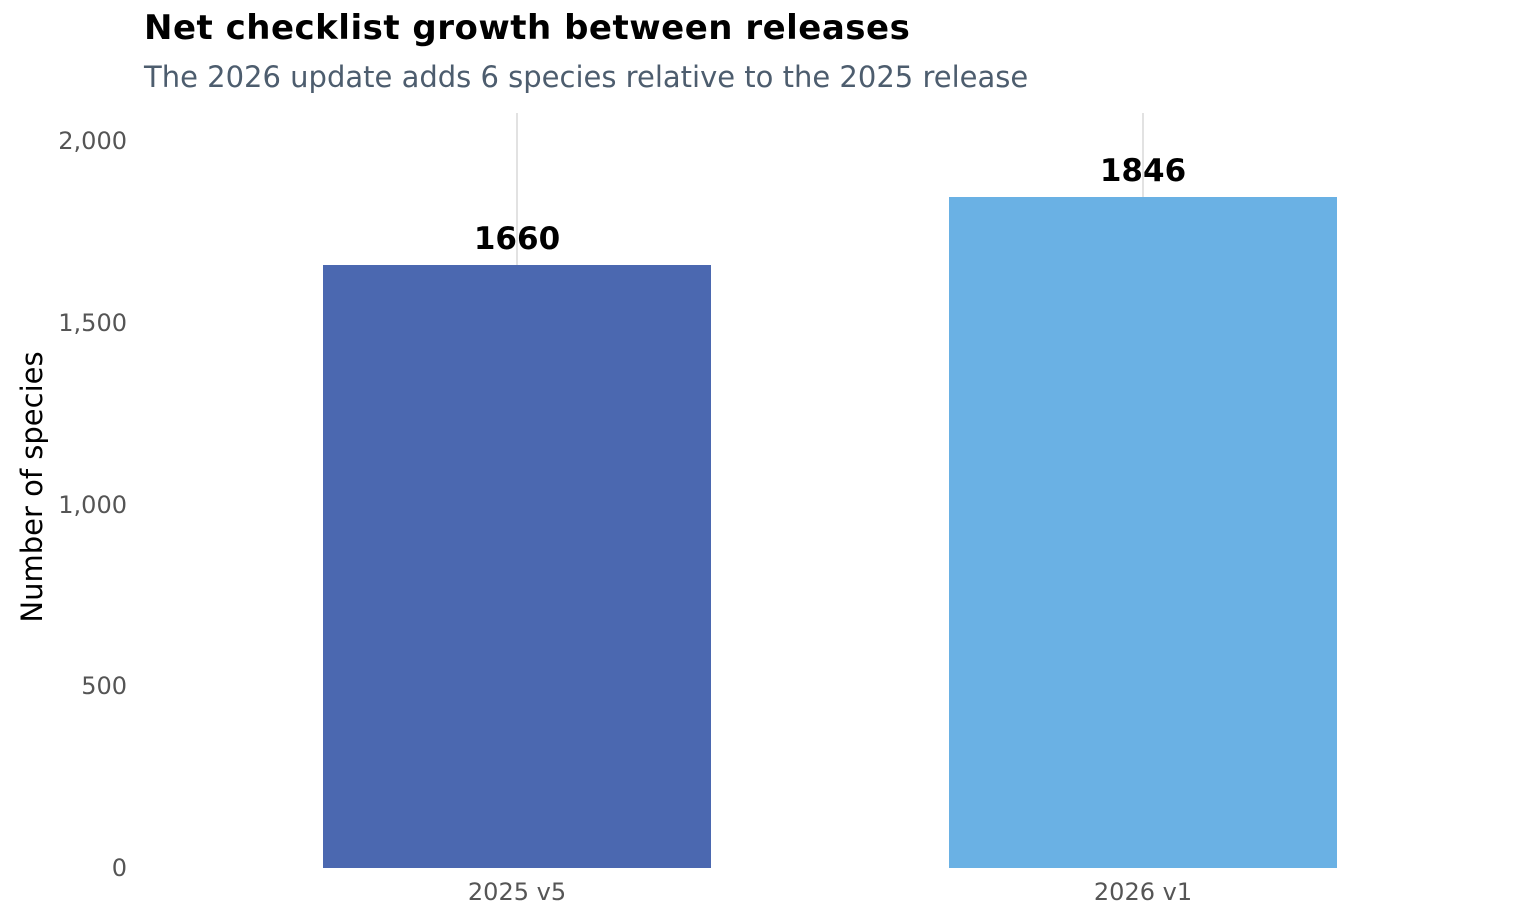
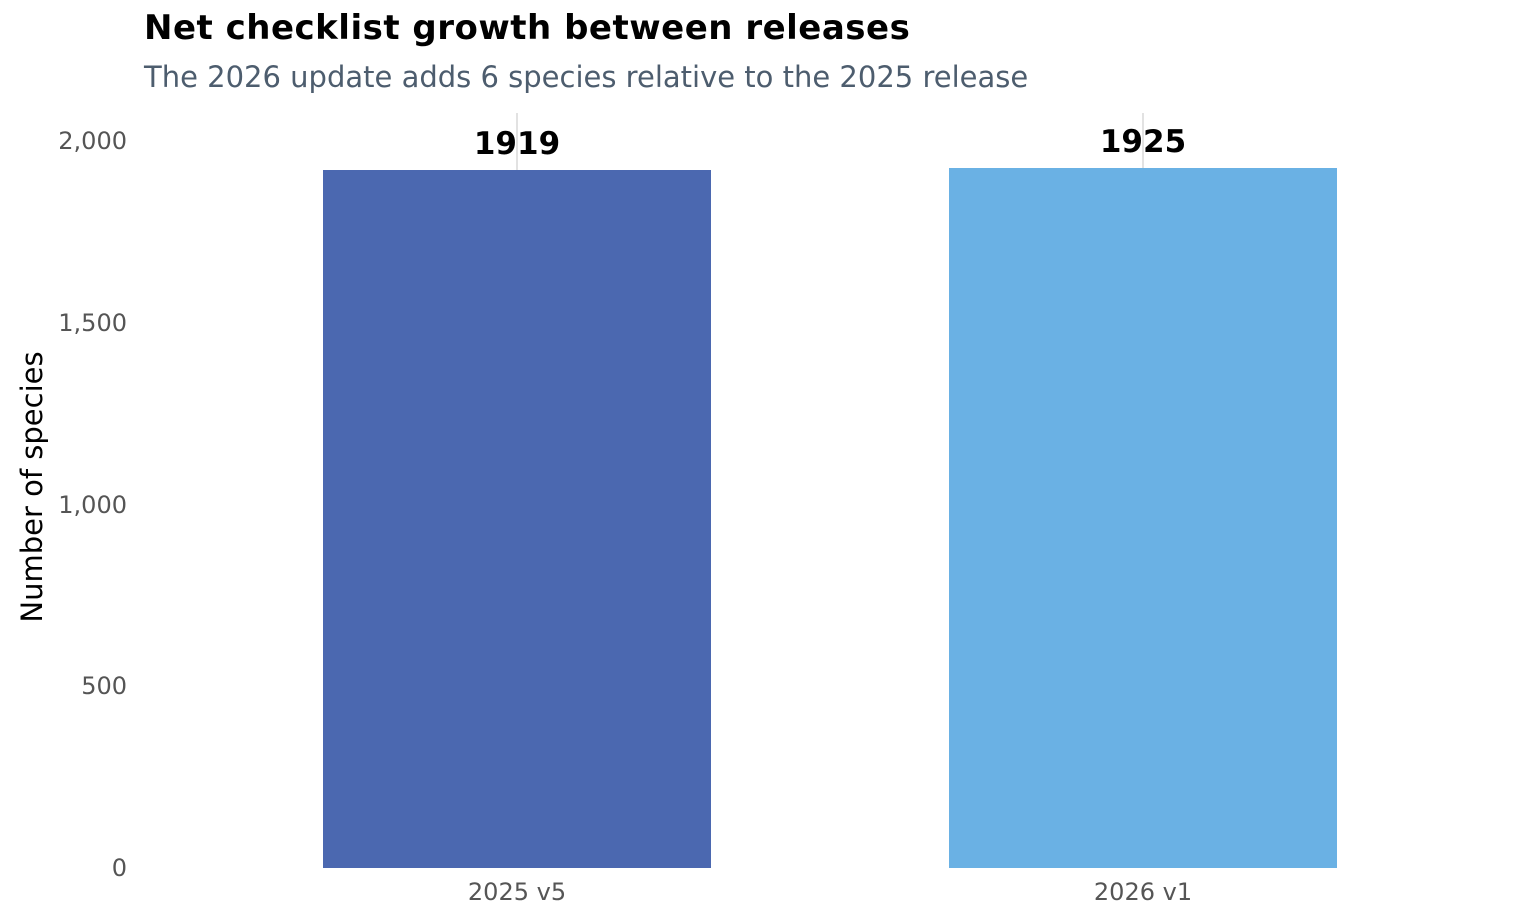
2025 v5: 1660 -> 1919
2026 v1: 1846 -> 1925
